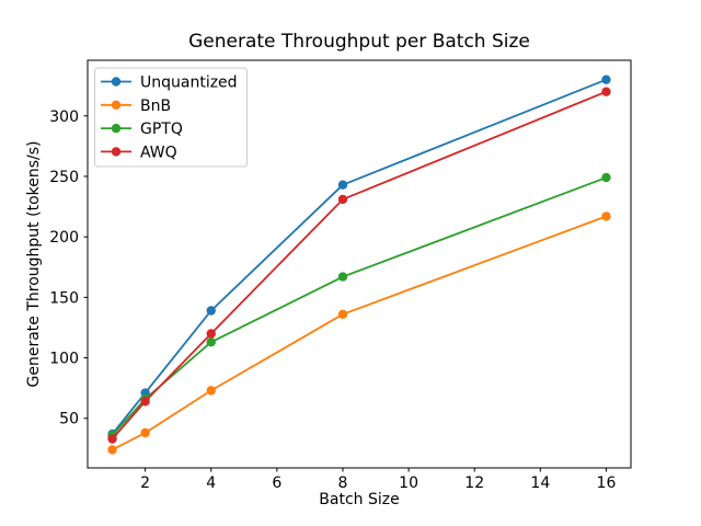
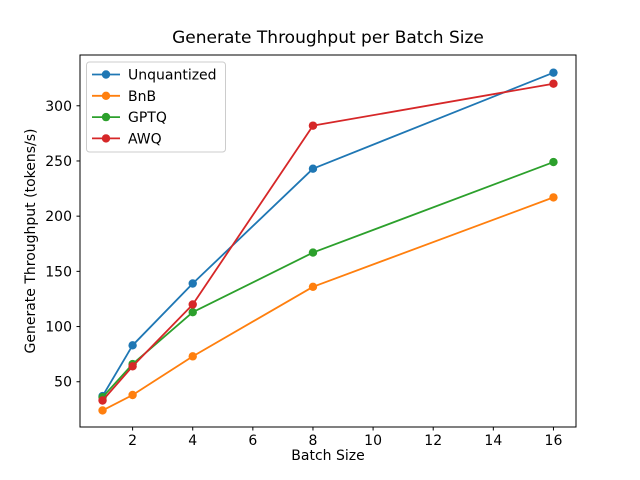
Unquantized/2: 71 -> 83
AWQ/8: 231 -> 282
